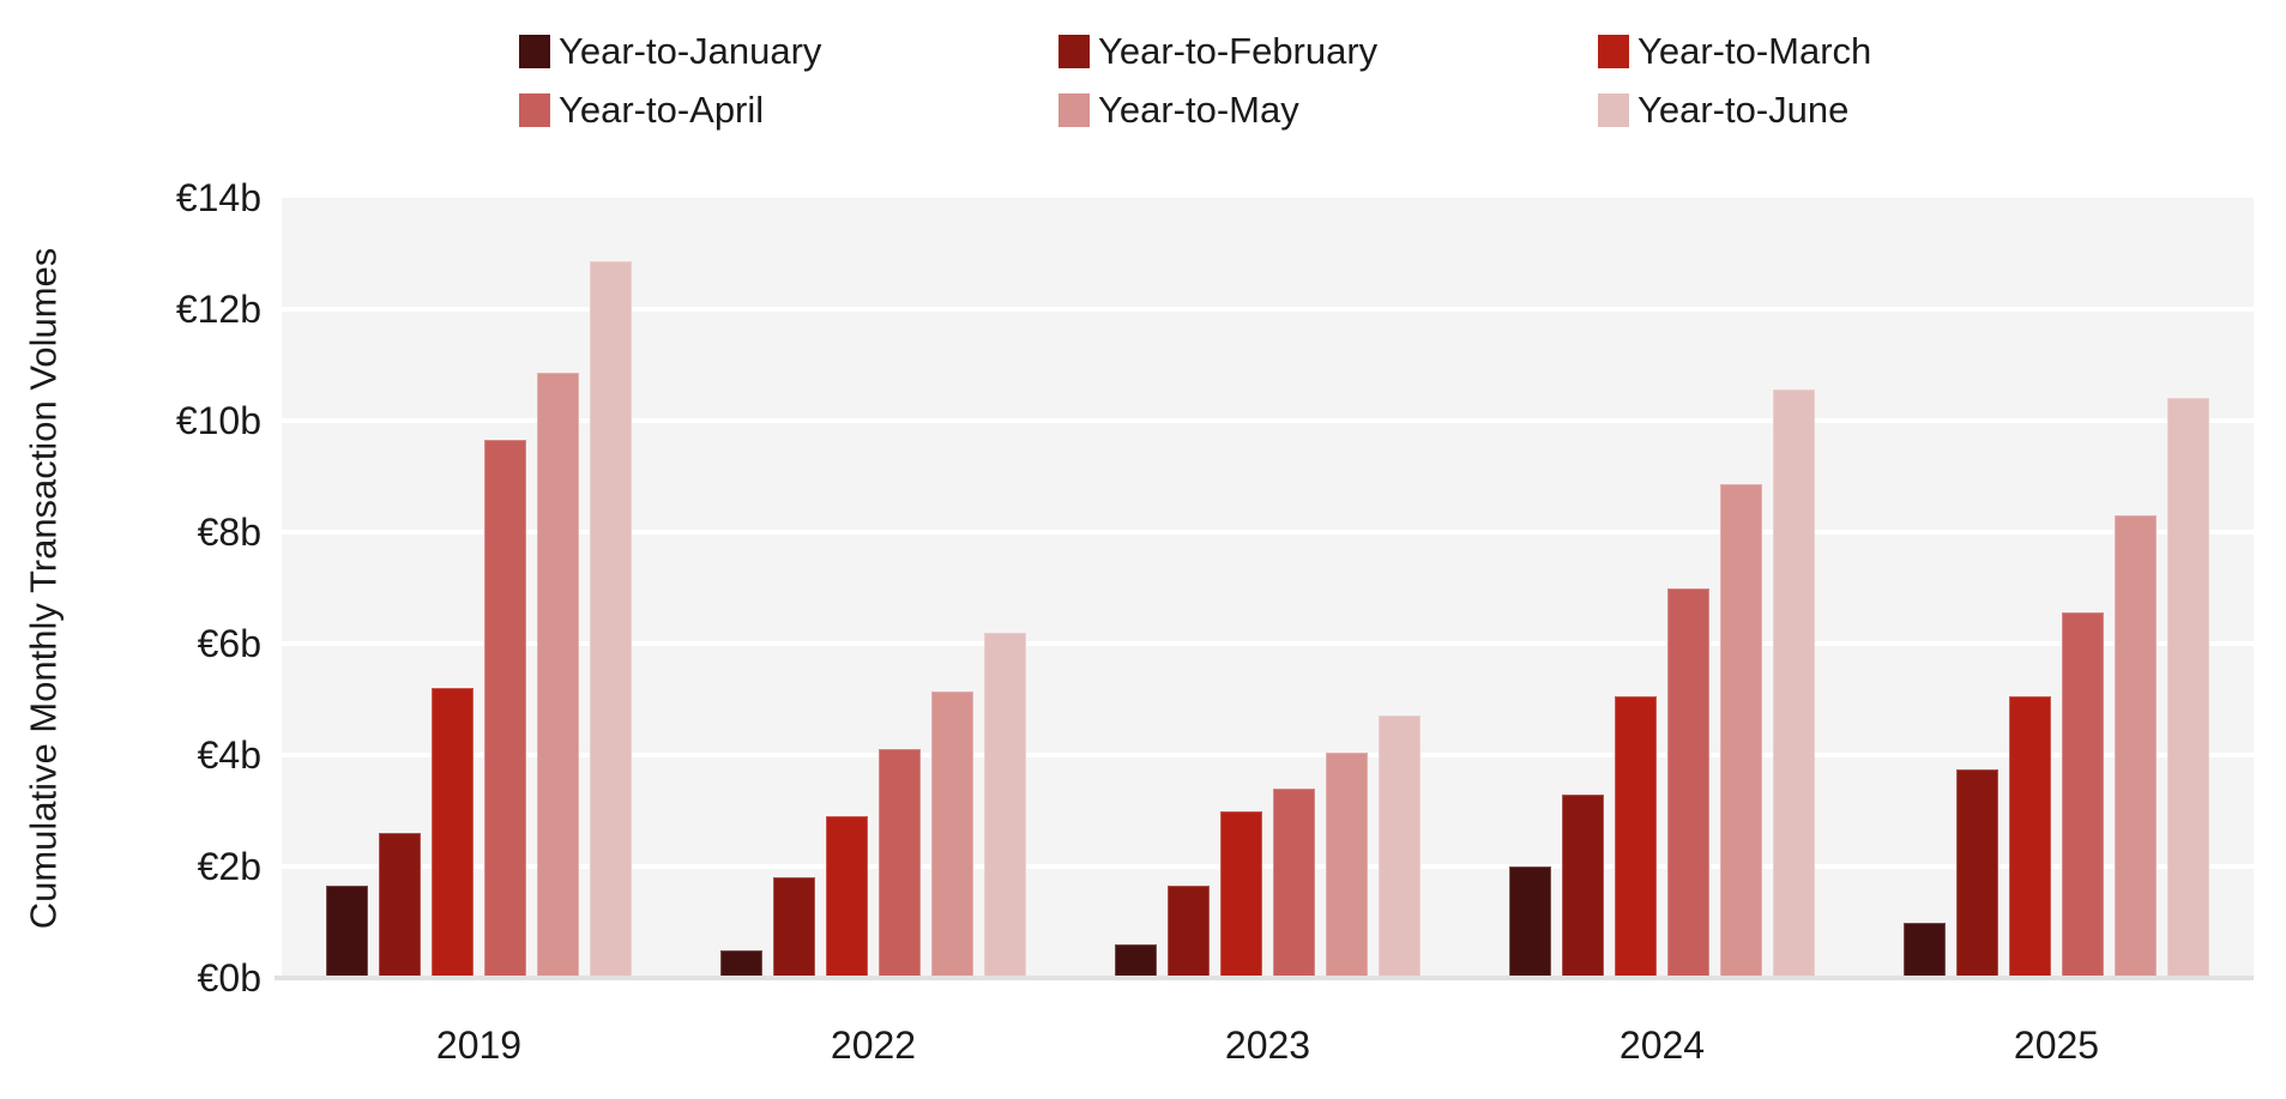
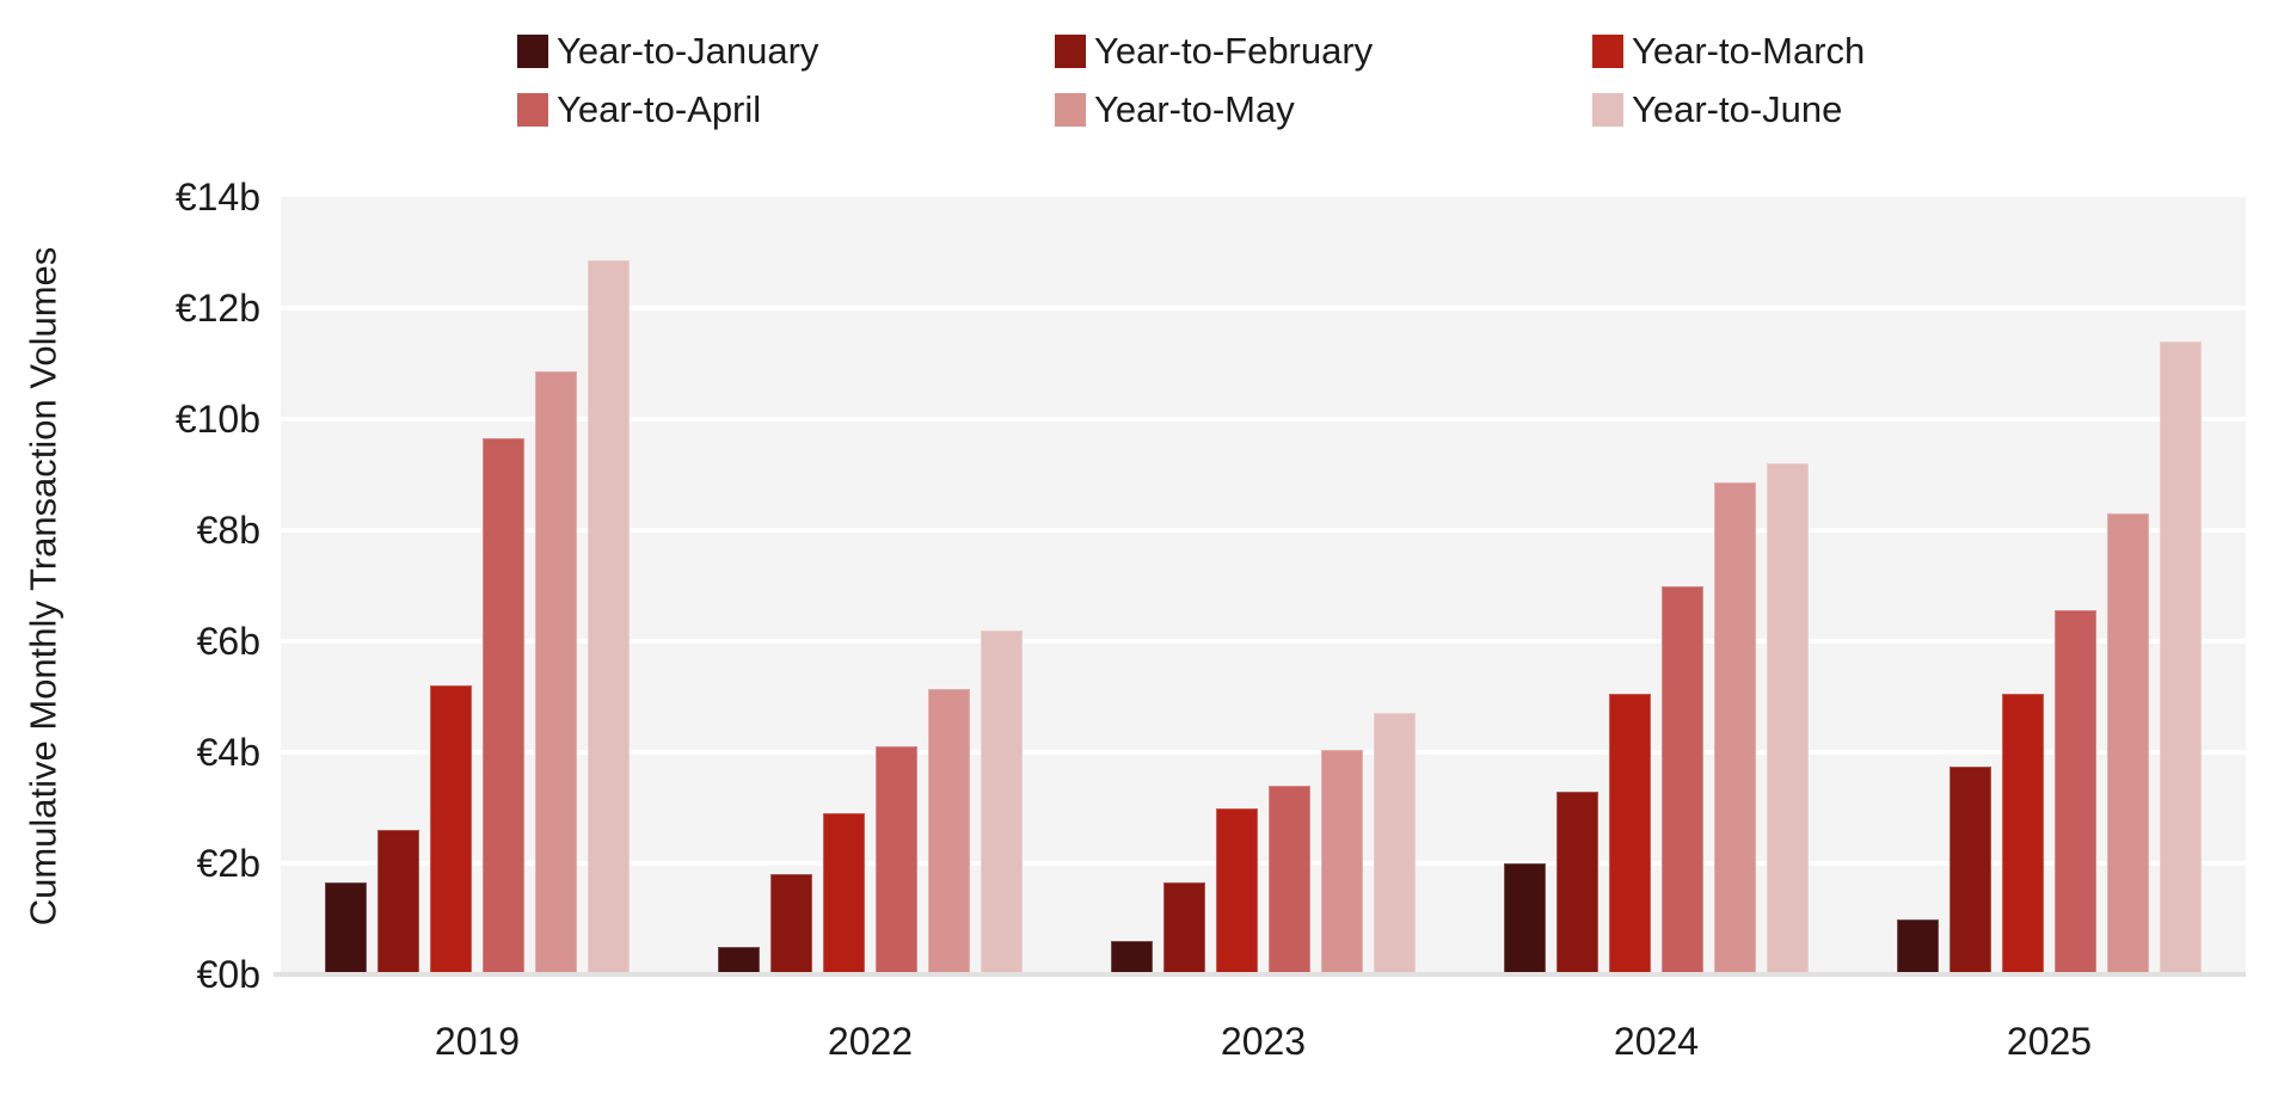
Year-to-June/2024: €10.6b -> €9.2b
Year-to-June/2025: €10.4b -> €11.4b
